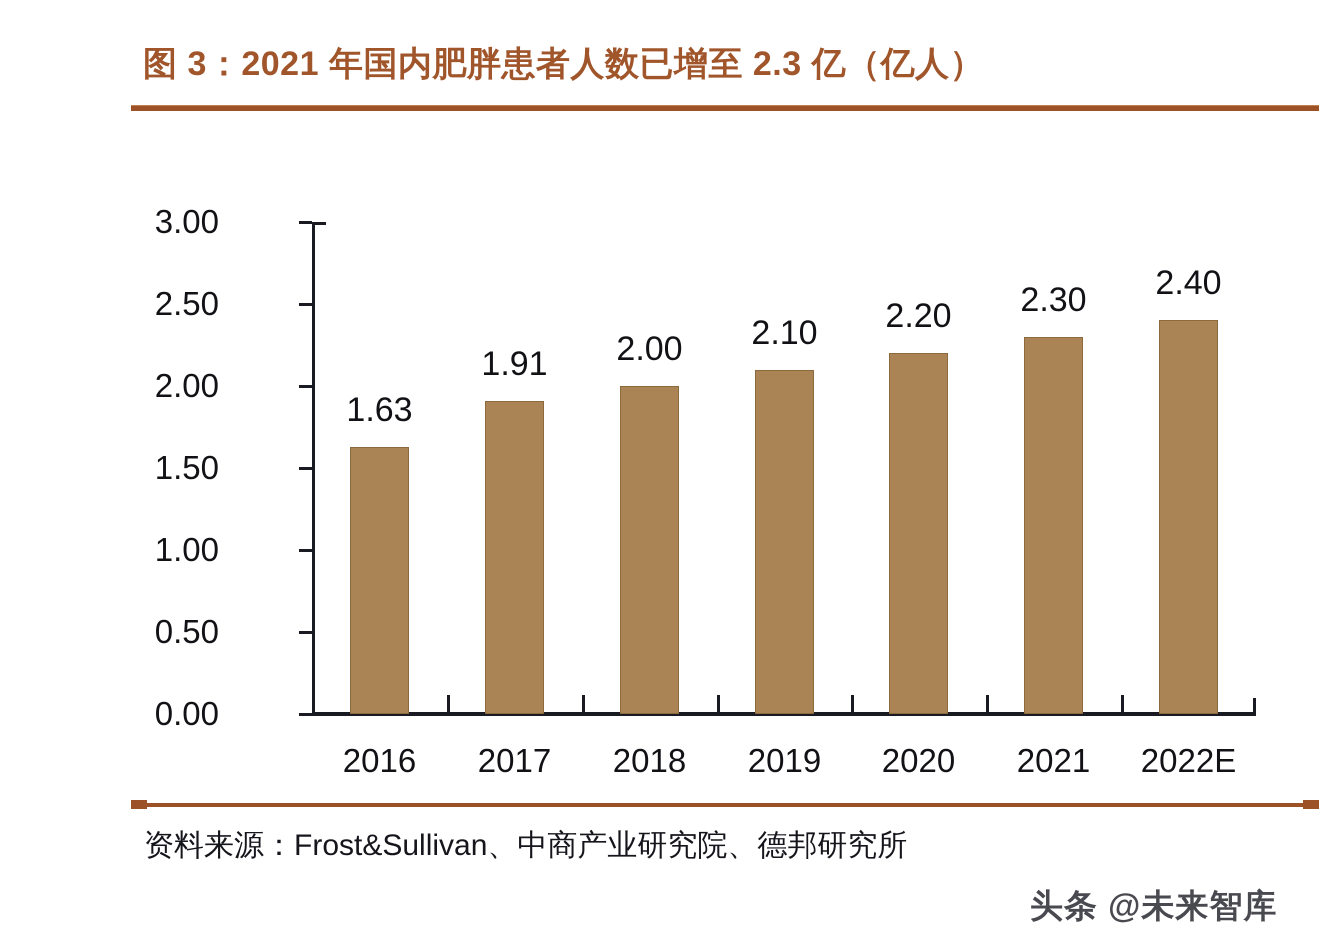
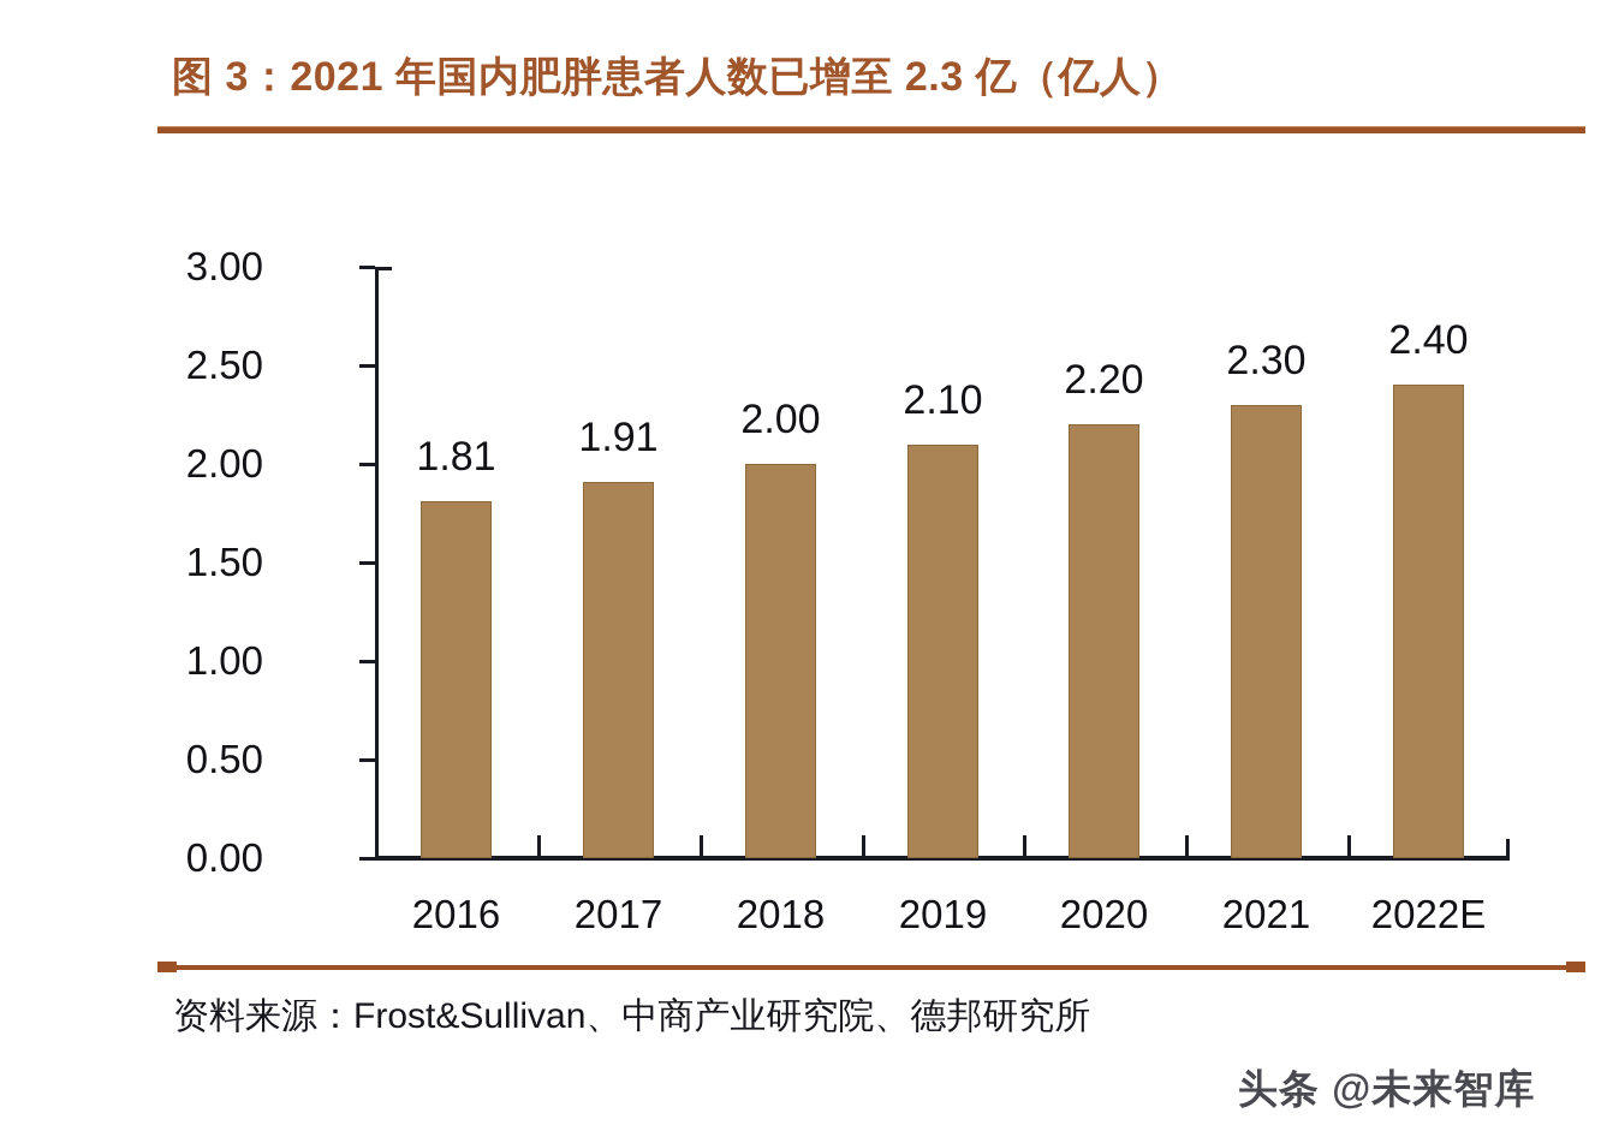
2016: 1.63 -> 1.81
